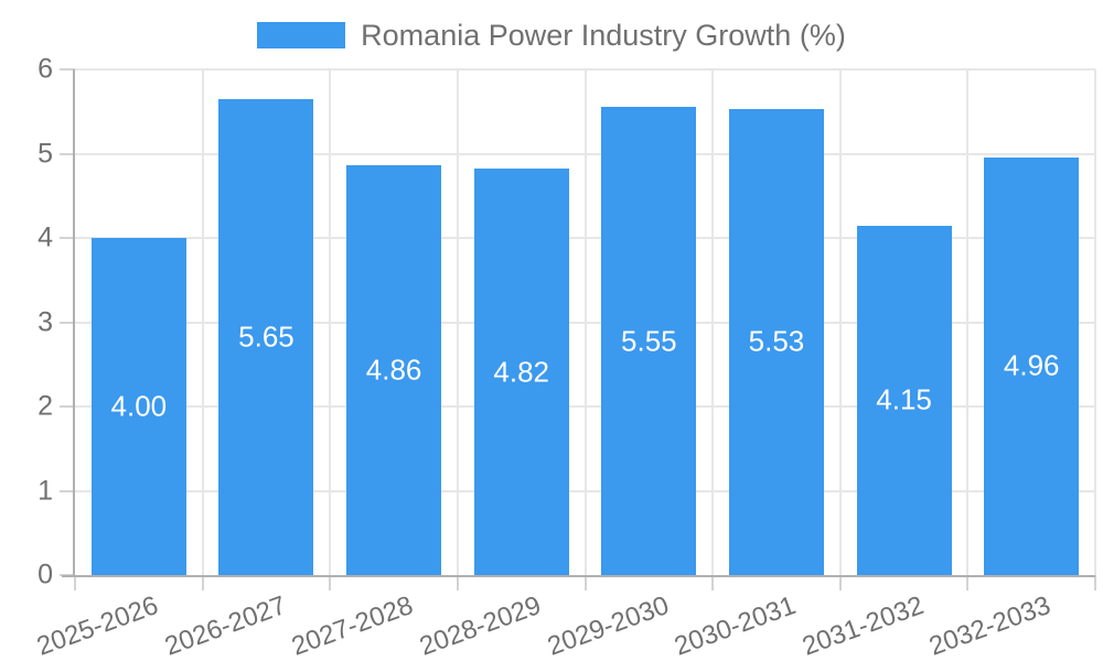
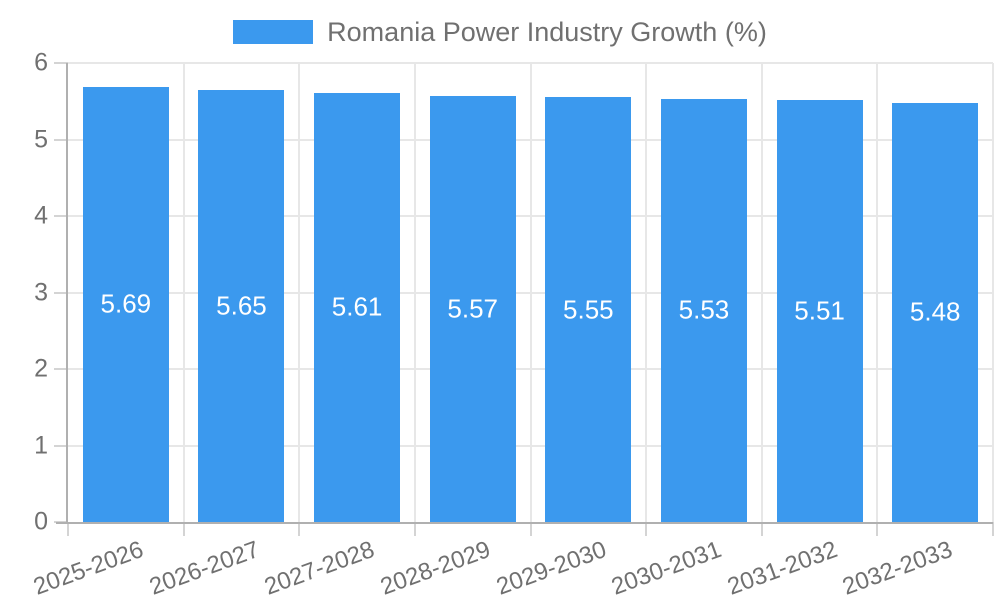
2025-2026: 4.00 -> 5.69
2027-2028: 4.86 -> 5.61
2028-2029: 4.82 -> 5.57
2031-2032: 4.15 -> 5.51
2032-2033: 4.96 -> 5.48
